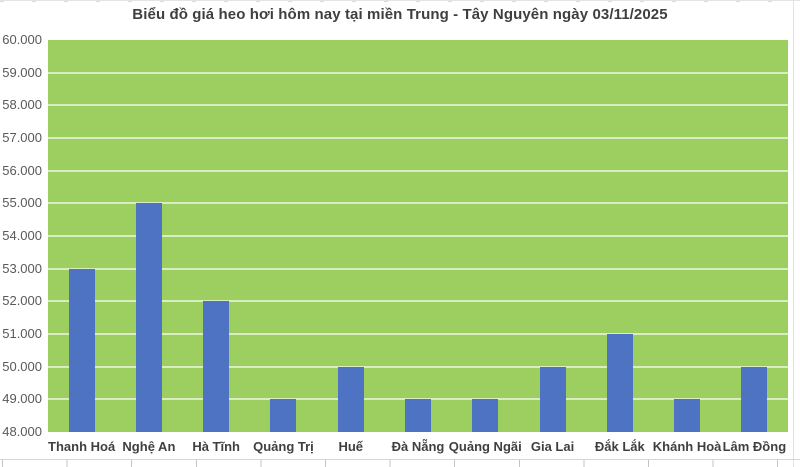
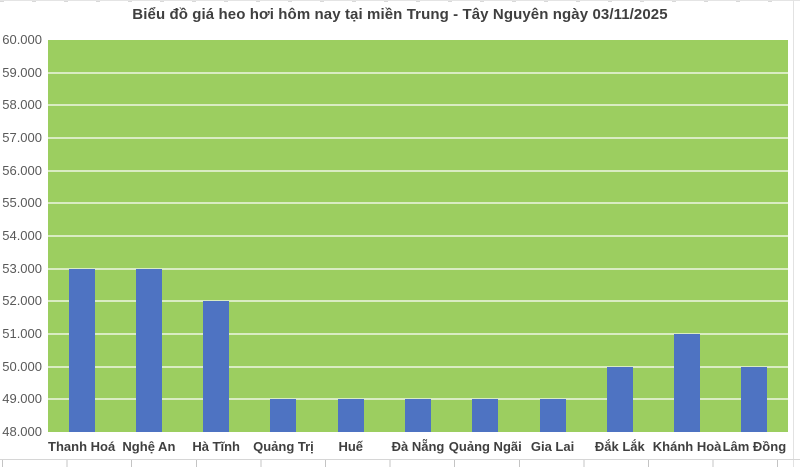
Nghệ An: 55000 -> 53000
Huế: 50000 -> 49000
Gia Lai: 50000 -> 49000
Đắk Lắk: 51000 -> 50000
Khánh Hoà: 49000 -> 51000
